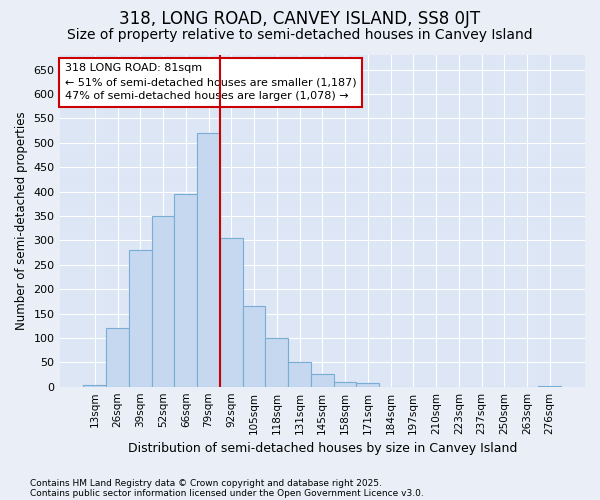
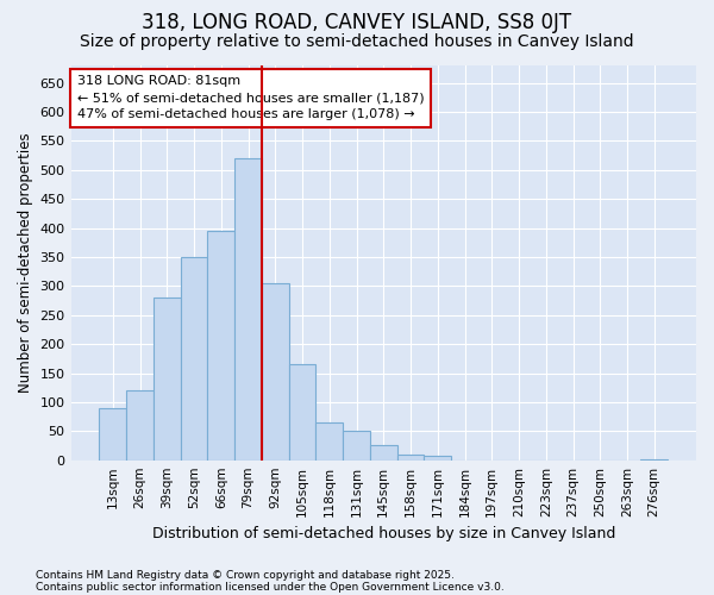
13sqm: 3 -> 90
118sqm: 100 -> 65
